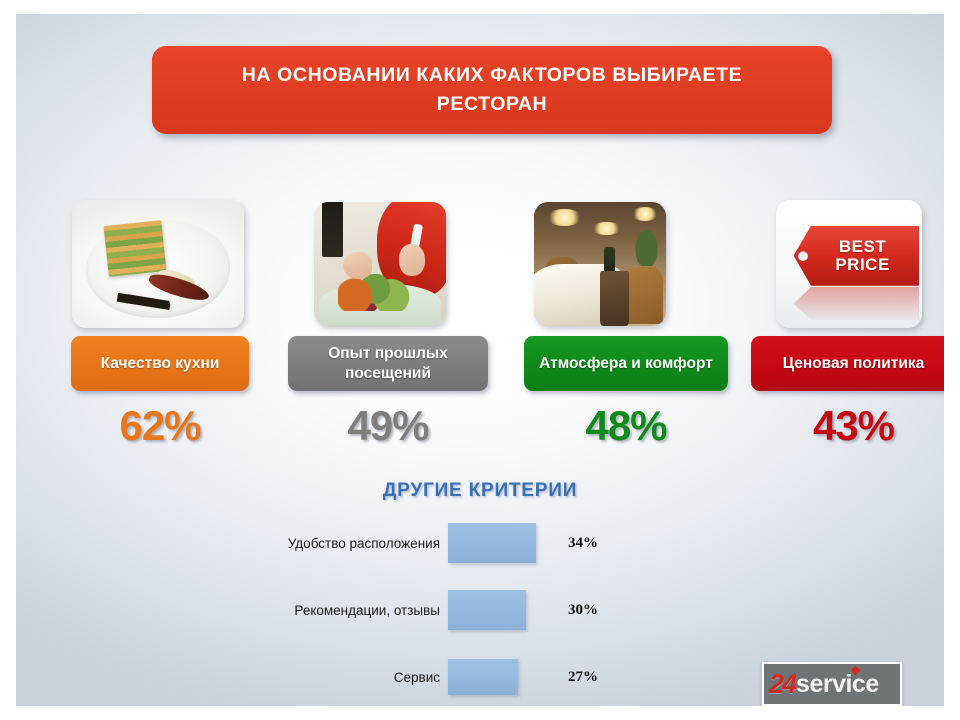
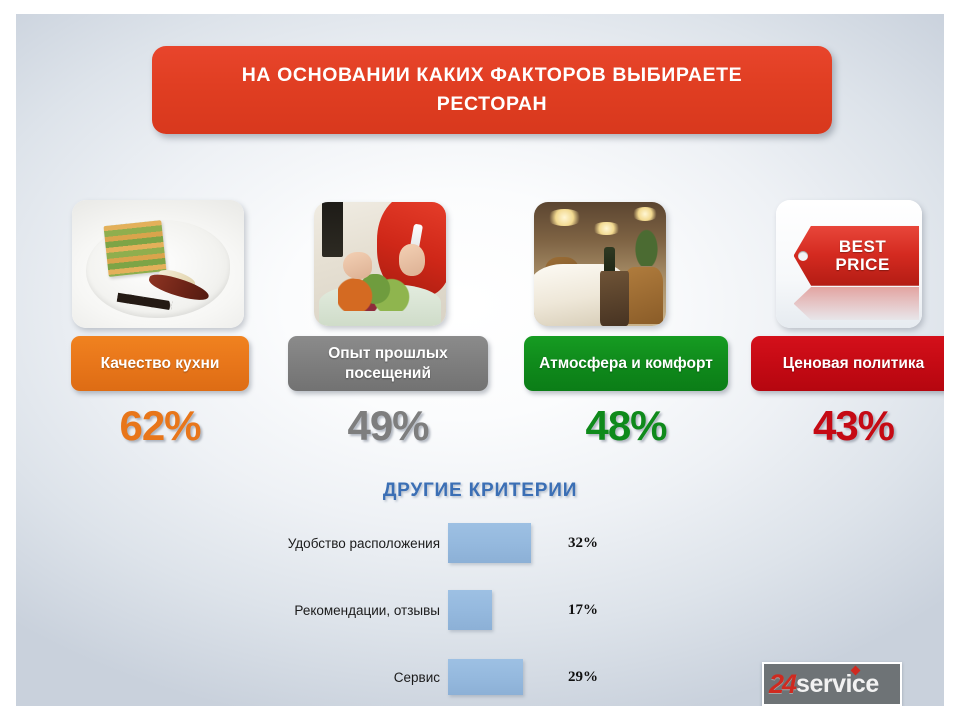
Удобство расположения: 34% -> 32%
Рекомендации, отзывы: 30% -> 17%
Сервис: 27% -> 29%
